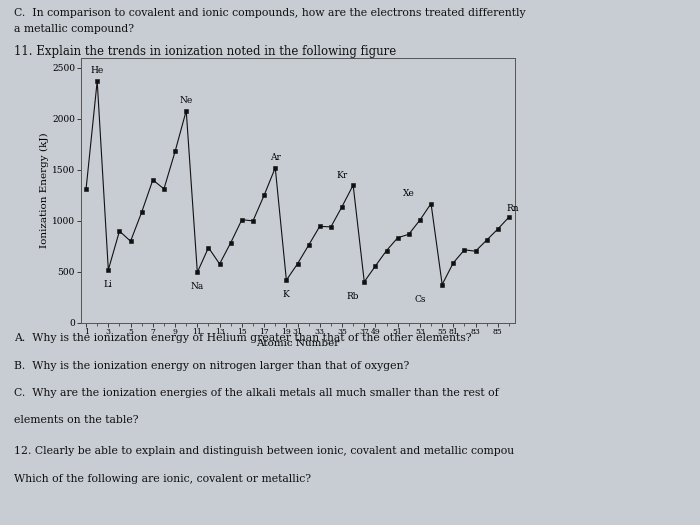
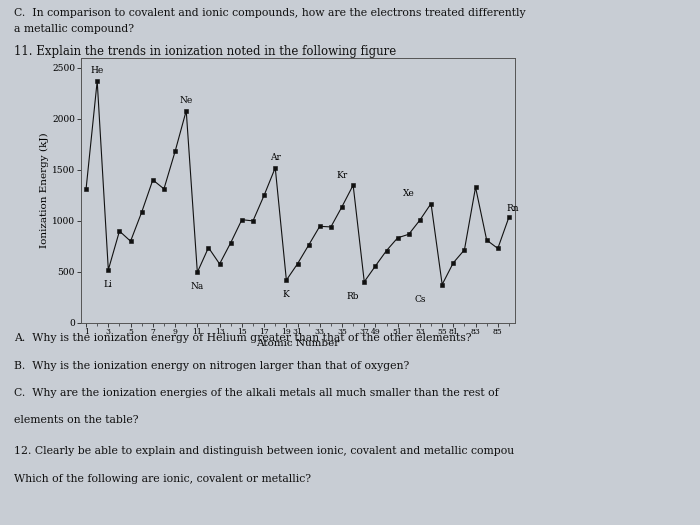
83: 700 -> 1330
85: 920 -> 730
